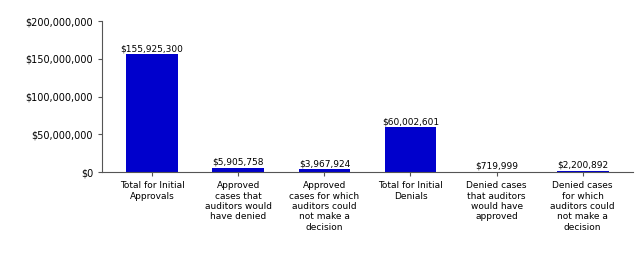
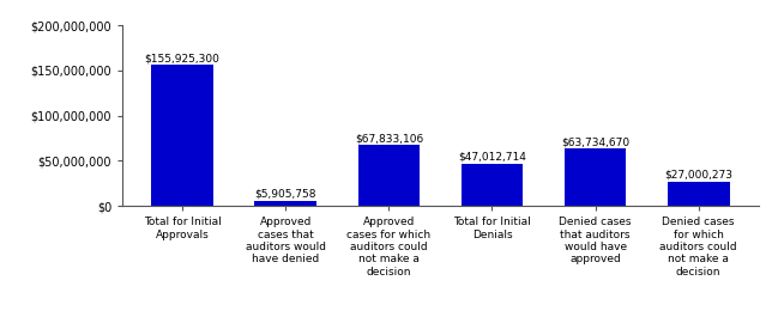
Approved cases for which auditors could not make a decision: $3,967,924 -> $67,833,106
Total for Initial Denials: $60,002,601 -> $47,012,714
Denied cases that auditors would have approved: $719,999 -> $63,734,670
Denied cases for which auditors could not make a decision: $2,200,892 -> $27,000,273
